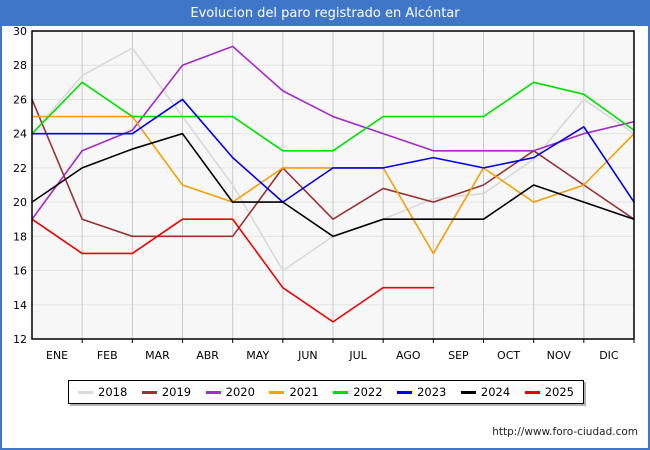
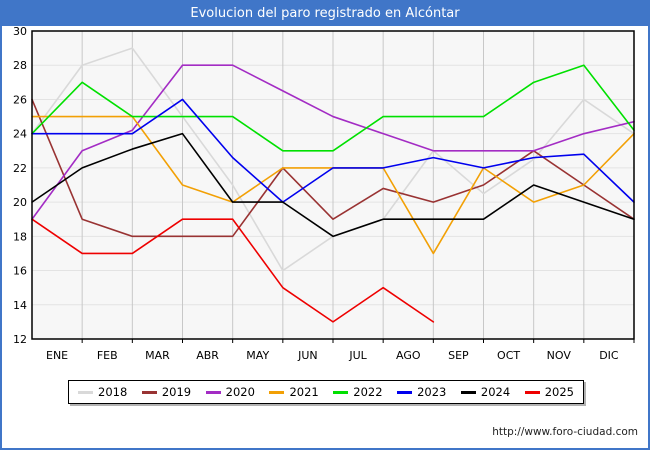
2018/ENE: 27.4 -> 28.0
2020/ABR: 29.1 -> 28.0
2018/AGO: 20.2 -> 23.0
2025/AGO: 15 -> 13
2022/NOV: 26.3 -> 28.0
2023/NOV: 24.4 -> 22.8
